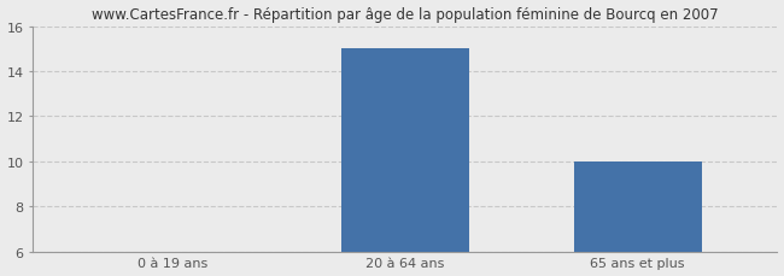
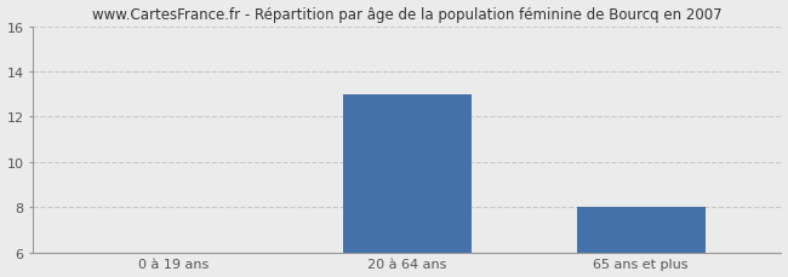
20 à 64 ans: 15.0 -> 13.0
65 ans et plus: 10.0 -> 8.0
